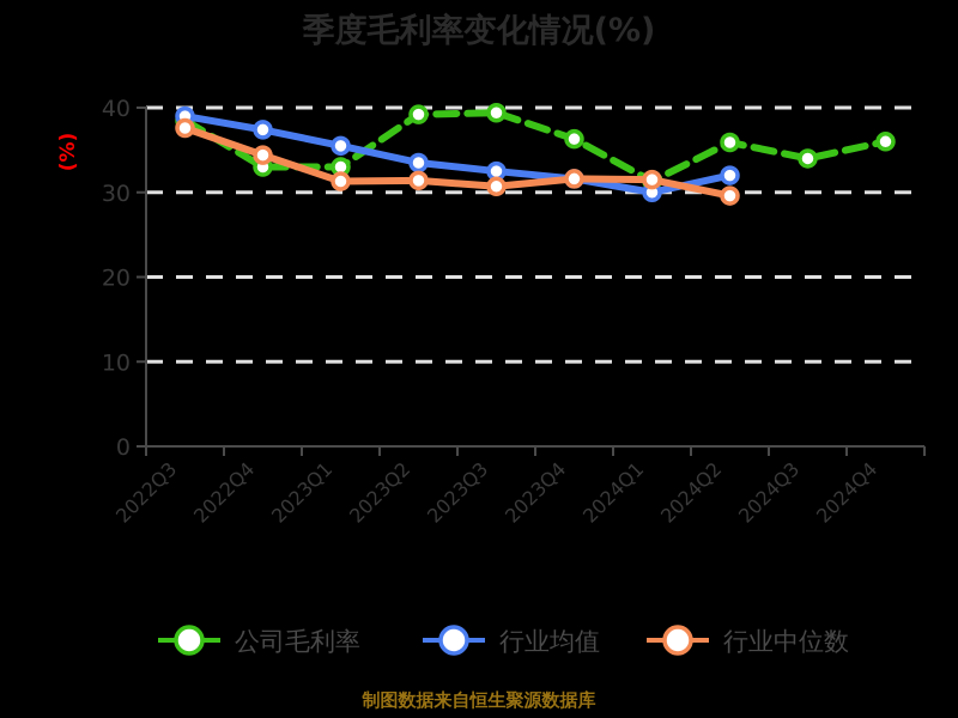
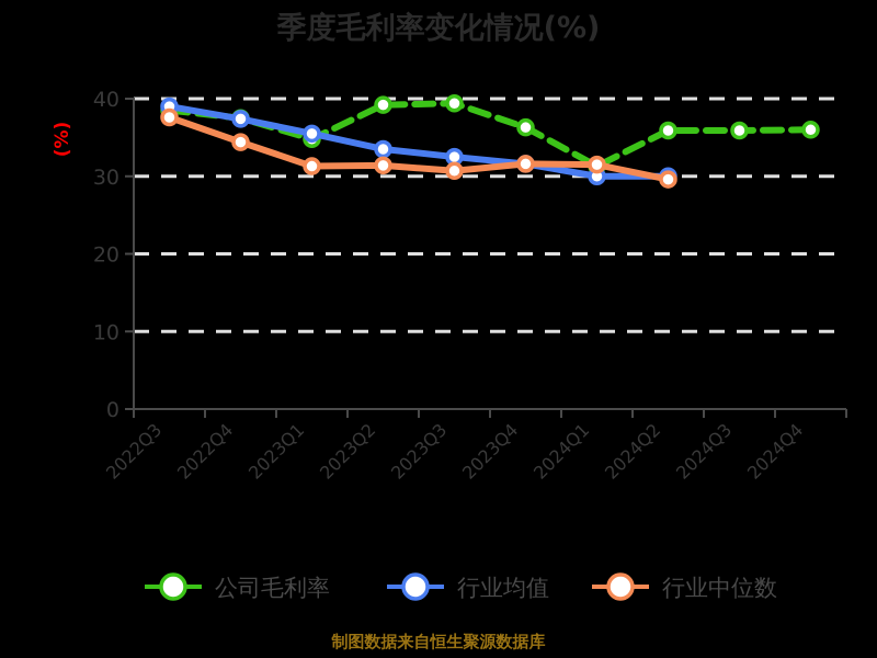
公司毛利率/2022Q4: 33 -> 38
公司毛利率/2023Q1: 33 -> 35
行业均值/2024Q2: 32 -> 30
公司毛利率/2024Q3: 34 -> 36
